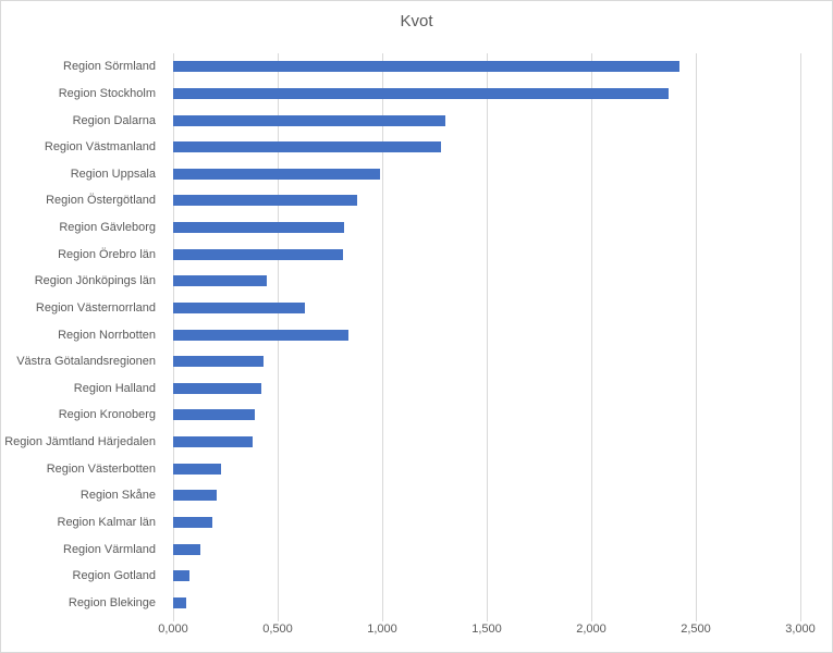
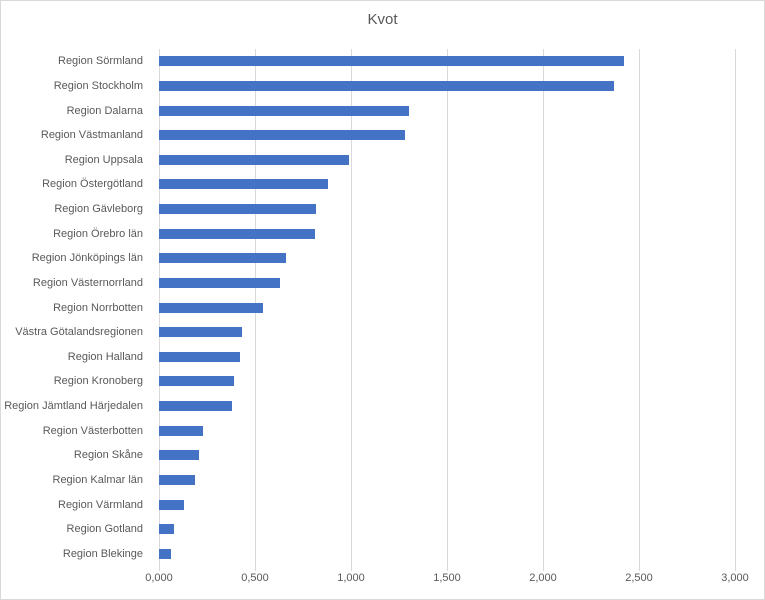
Region Jönköpings län: 0,45 -> 0,66
Region Norrbotten: 0,84 -> 0,54
